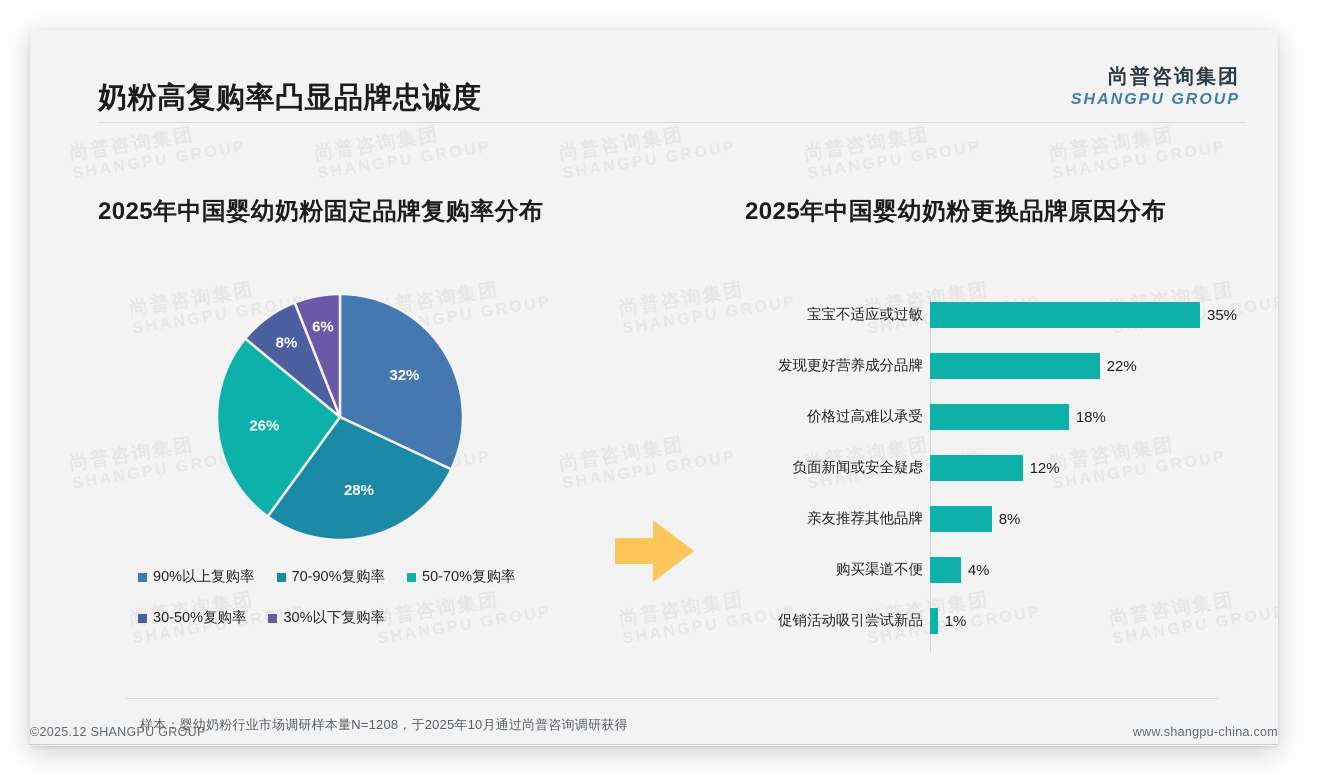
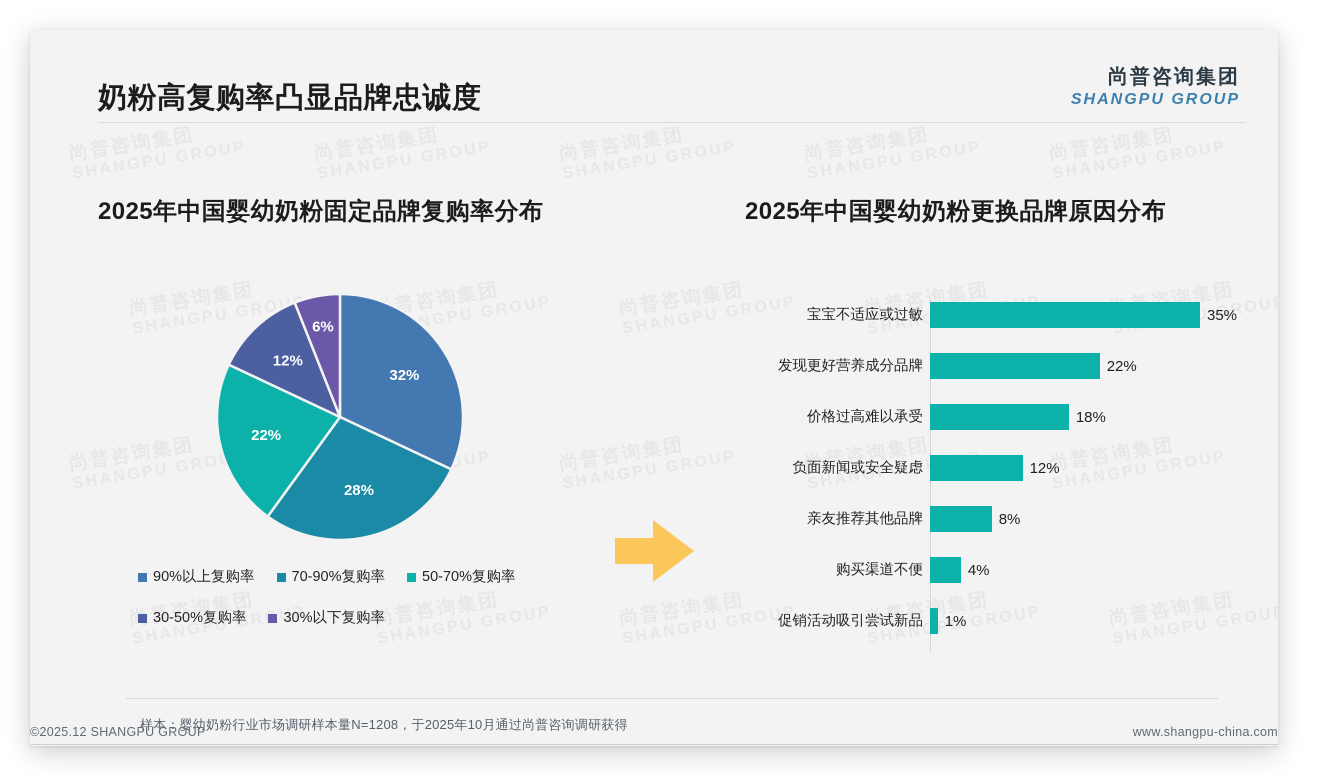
2025年中国婴幼奶粉固定品牌复购率分布/50-70%复购率: 26% -> 22%
2025年中国婴幼奶粉固定品牌复购率分布/30-50%复购率: 8% -> 12%
